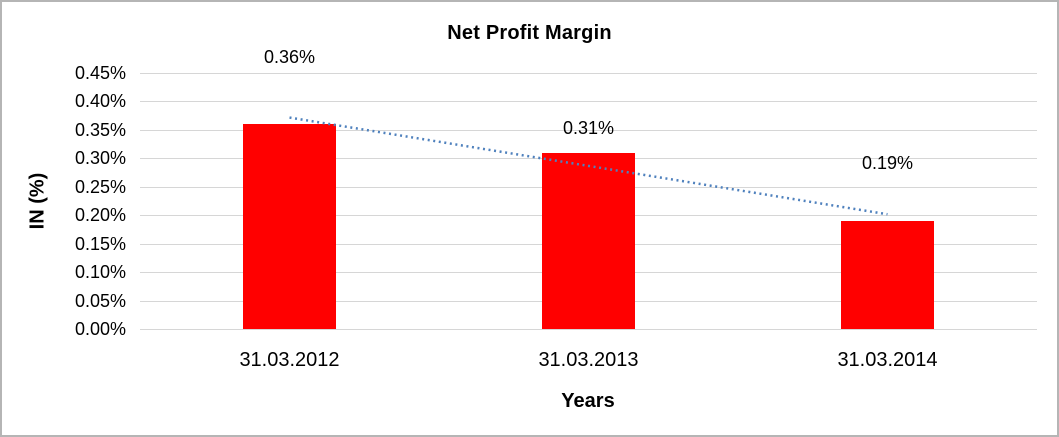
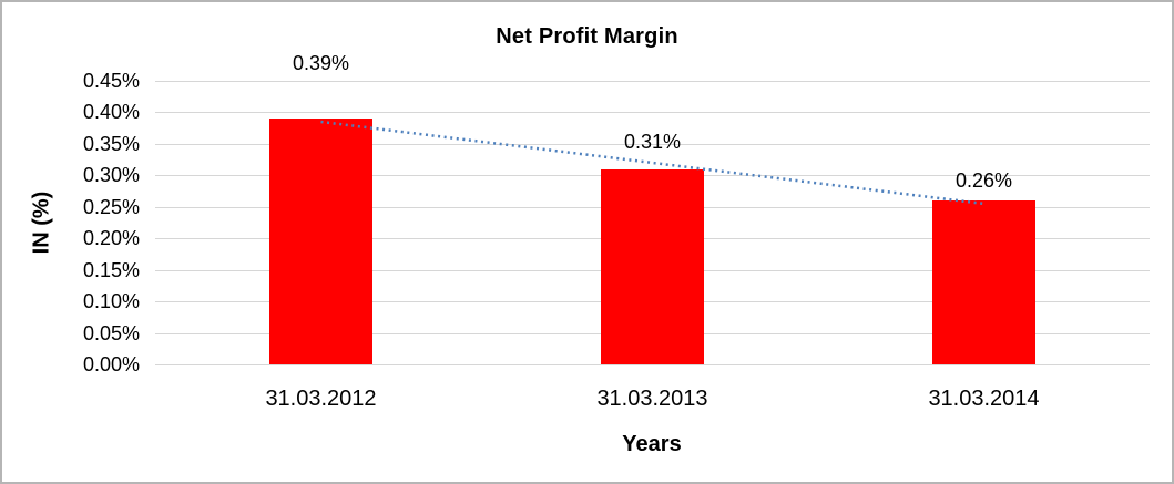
31.03.2012: 0.36% -> 0.39%
31.03.2014: 0.19% -> 0.26%
